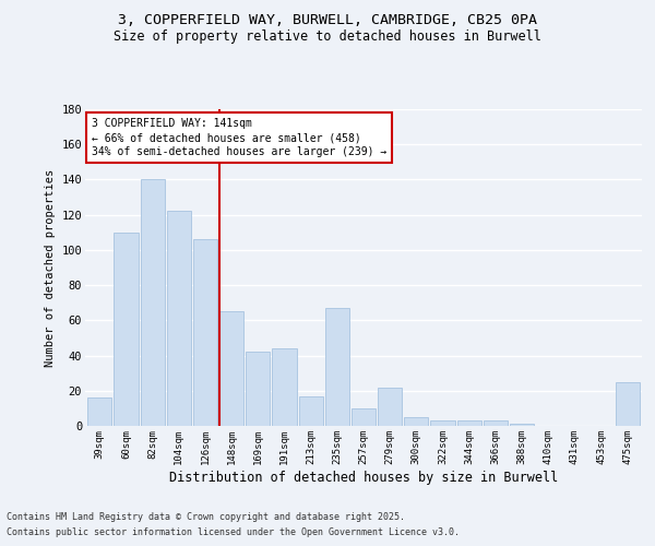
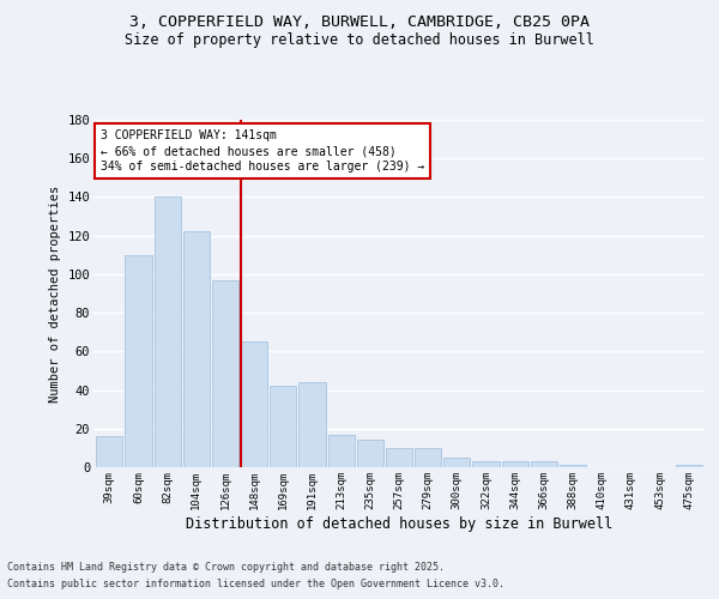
126sqm: 106 -> 97
235sqm: 67 -> 14
279sqm: 22 -> 10
475sqm: 25 -> 1
